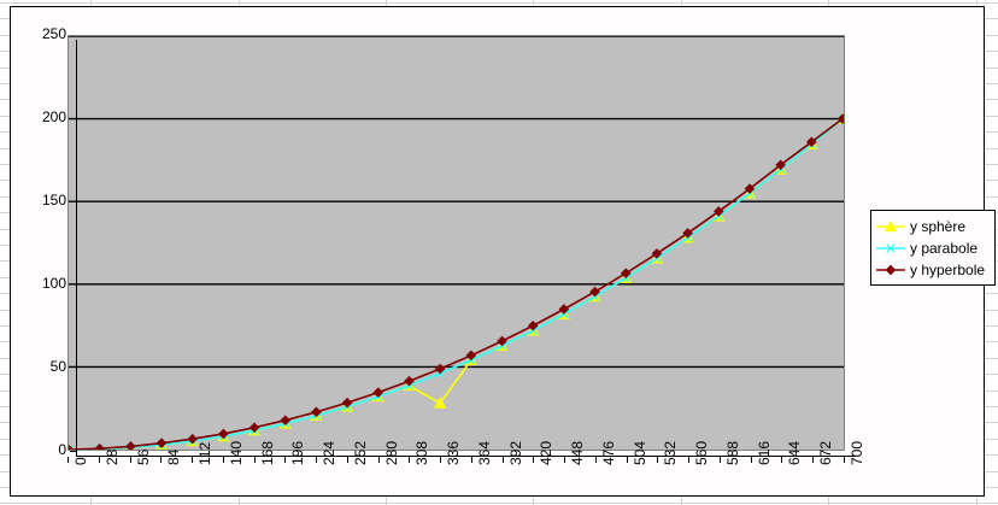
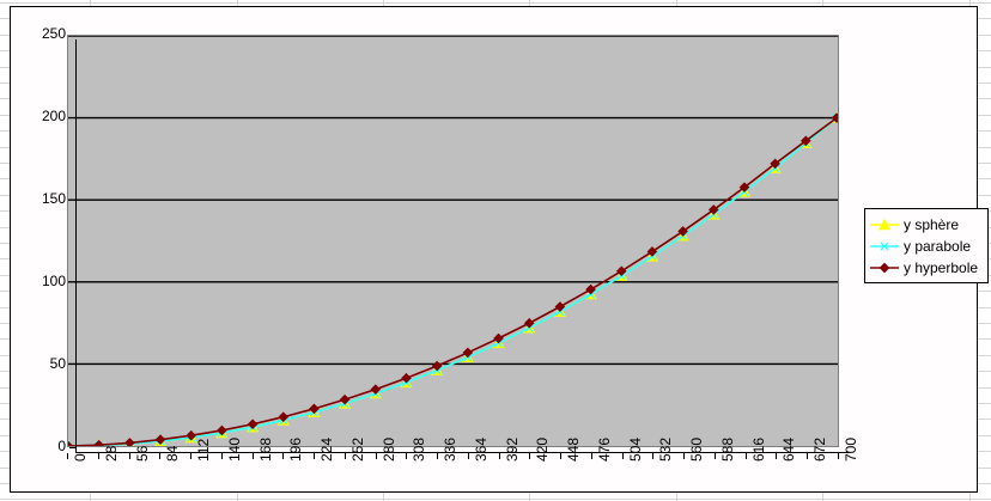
y sphère/336: 28 -> 46
